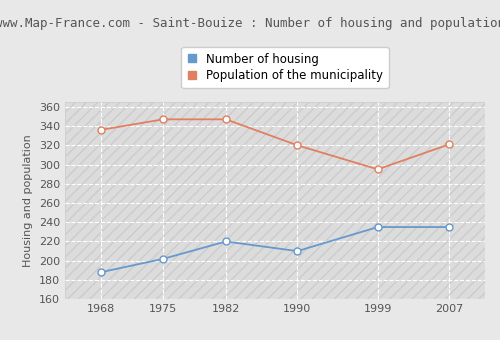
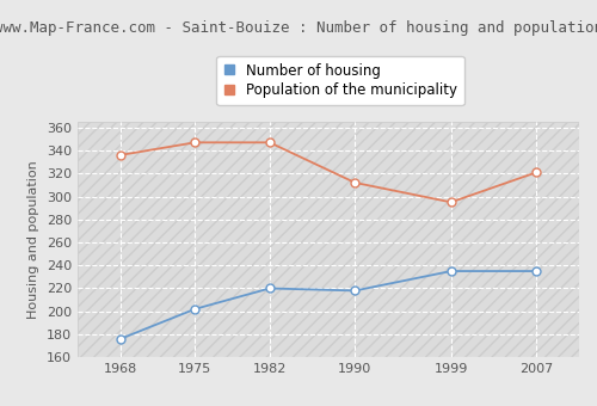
Number of housing/1968: 188 -> 176
Number of housing/1990: 210 -> 218
Population of the municipality/1990: 320 -> 312
